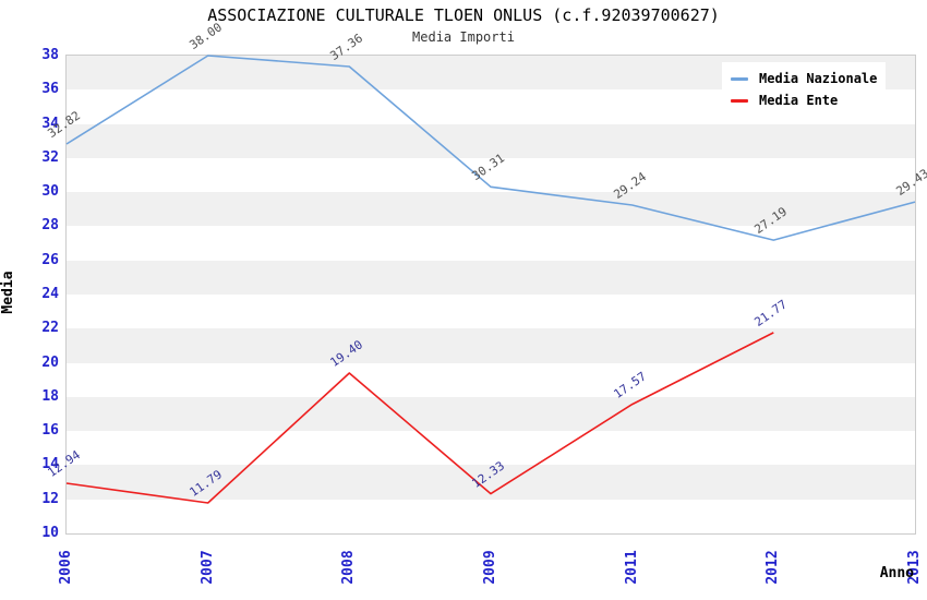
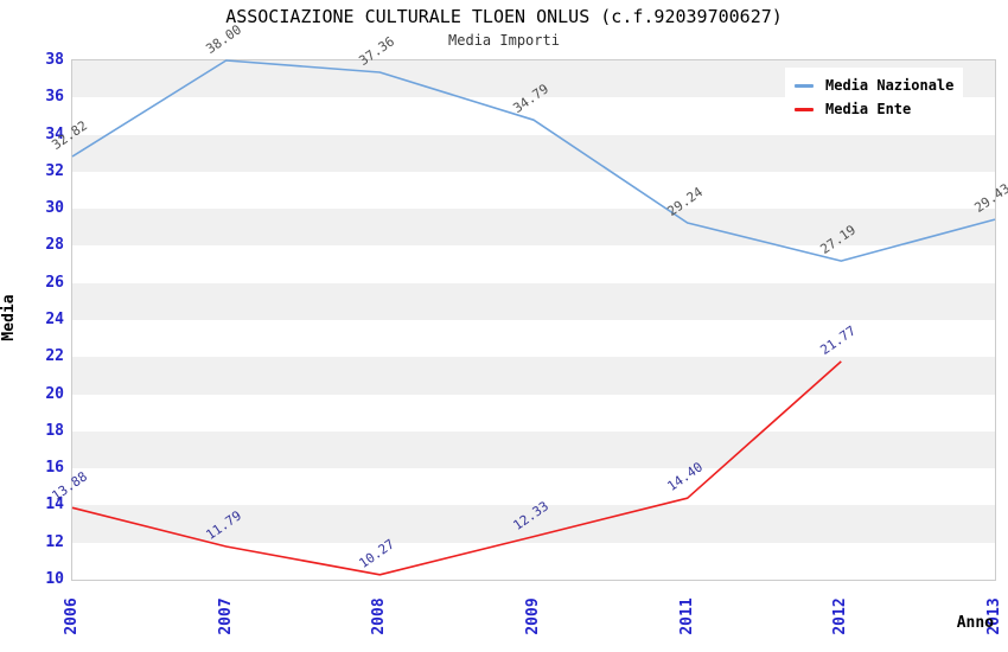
Media Ente/2006: 12.94 -> 13.88
Media Ente/2008: 19.40 -> 10.27
Media Nazionale/2009: 30.31 -> 34.79
Media Ente/2011: 17.57 -> 14.40
